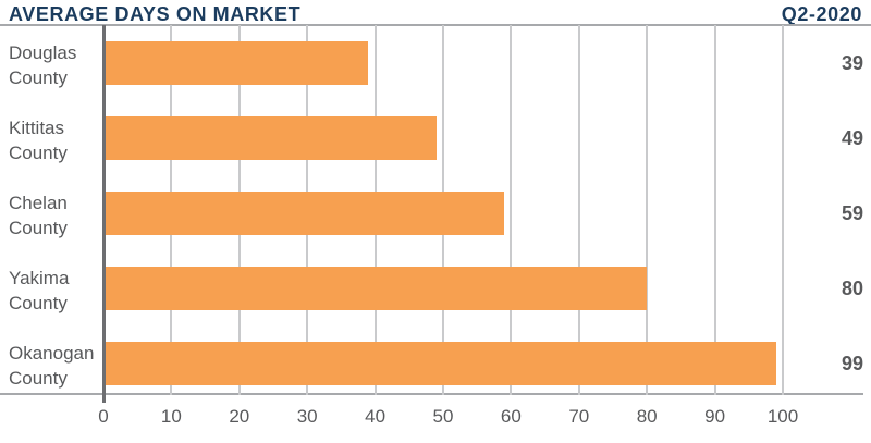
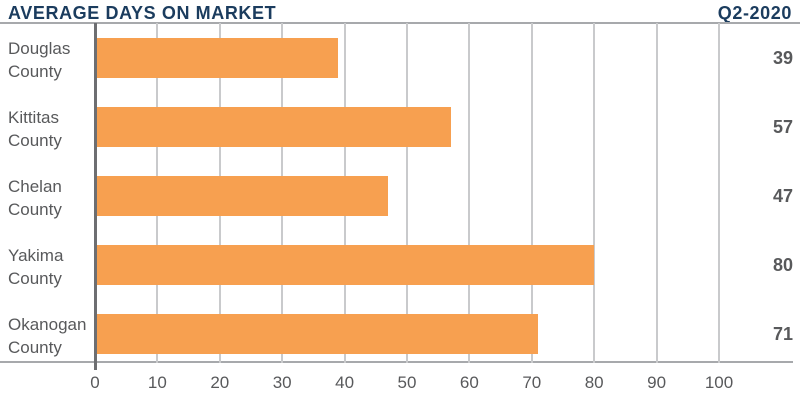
Kittitas County: 49 -> 57
Chelan County: 59 -> 47
Okanogan County: 99 -> 71
